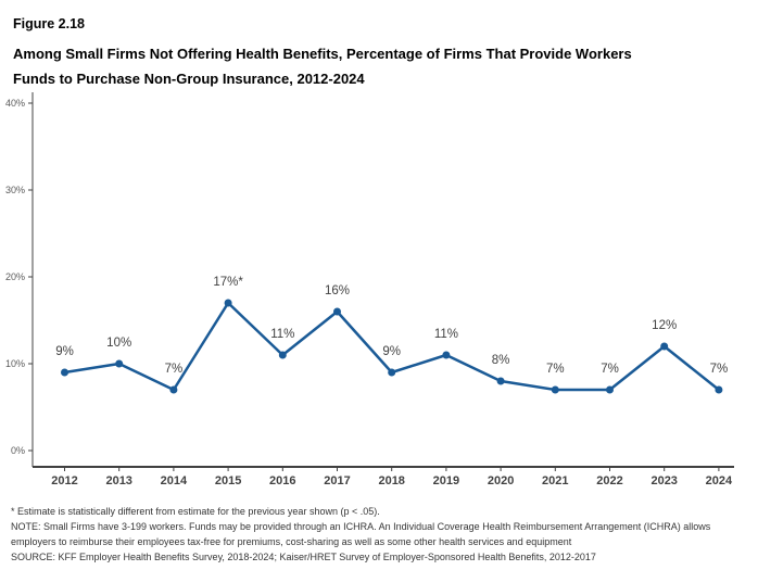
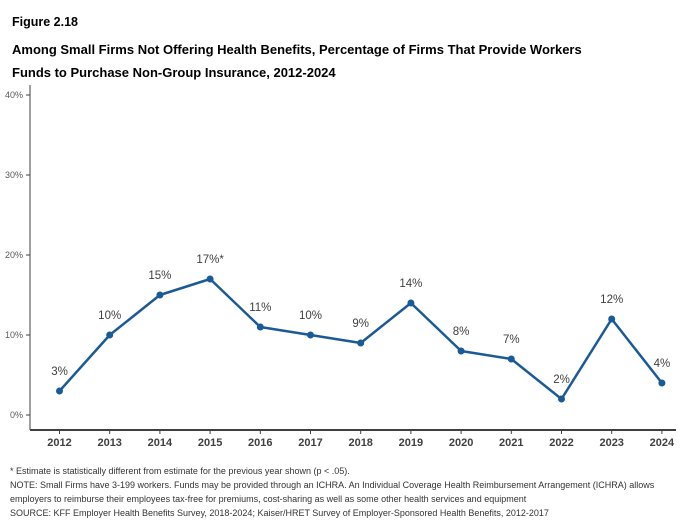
2012: 9% -> 3%
2014: 7% -> 15%
2017: 16% -> 10%
2019: 11% -> 14%
2022: 7% -> 2%
2024: 7% -> 4%
